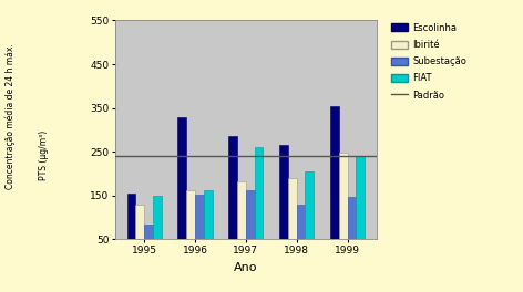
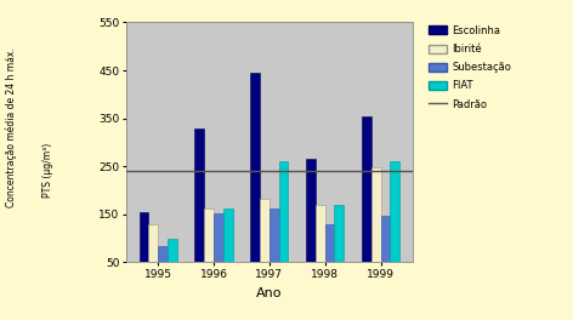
FIAT/1995: 150 -> 100
Escolinha/1997: 285 -> 445
Ibirité/1998: 190 -> 170
FIAT/1998: 205 -> 170
FIAT/1999: 240 -> 262
